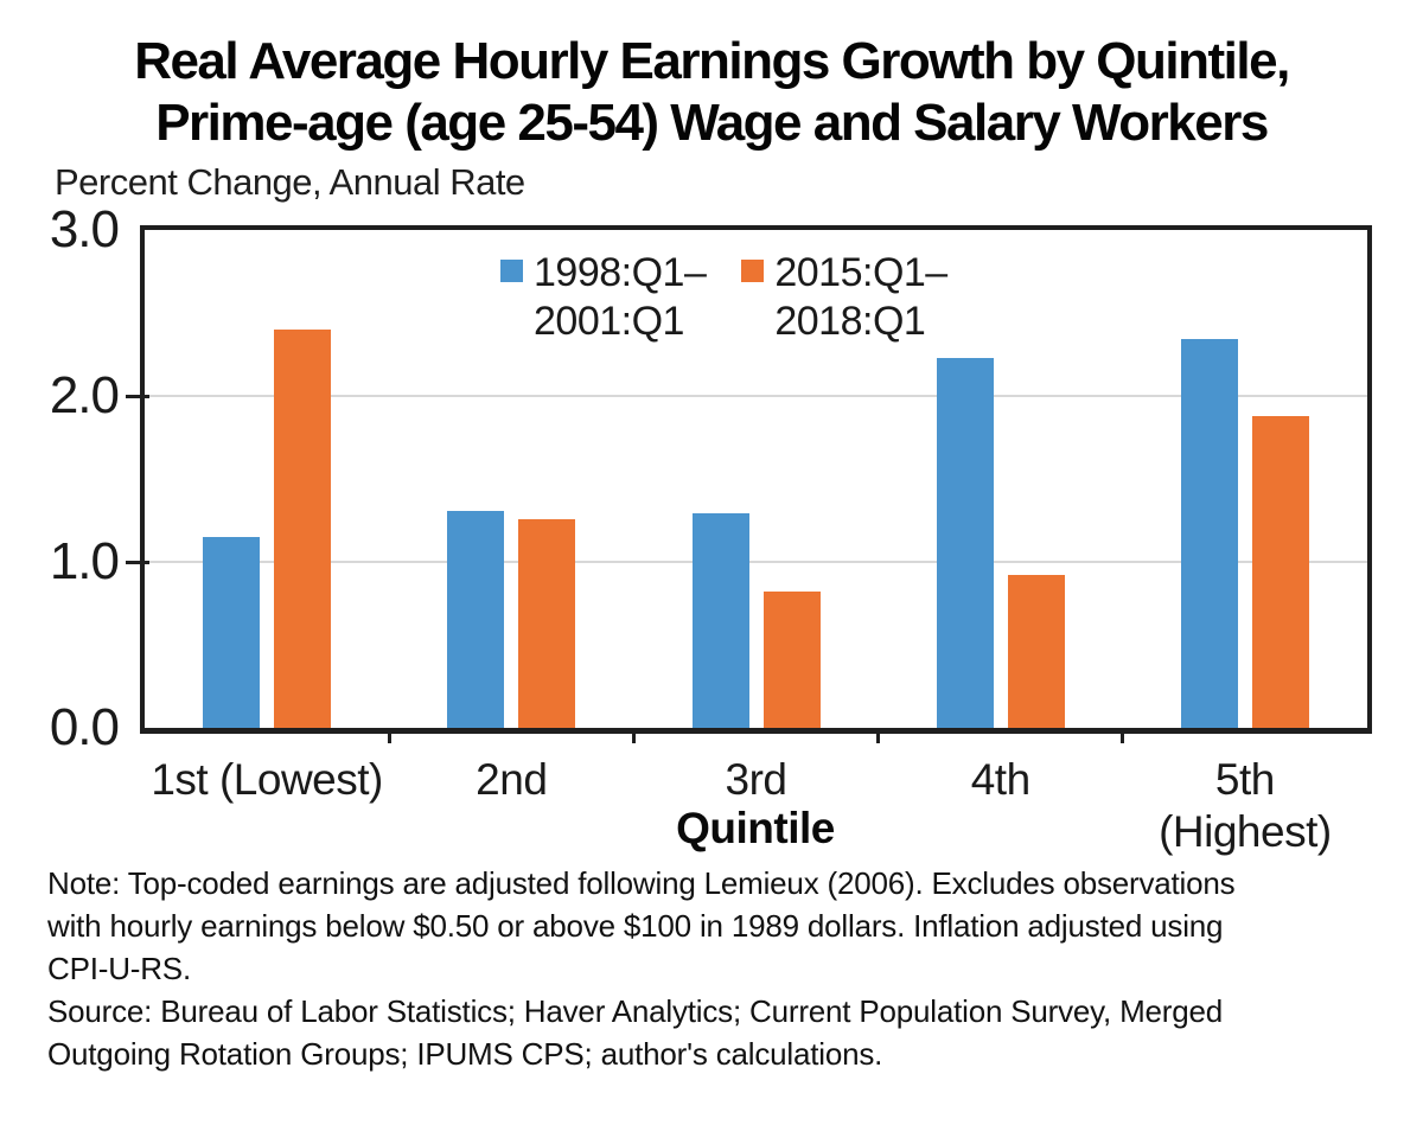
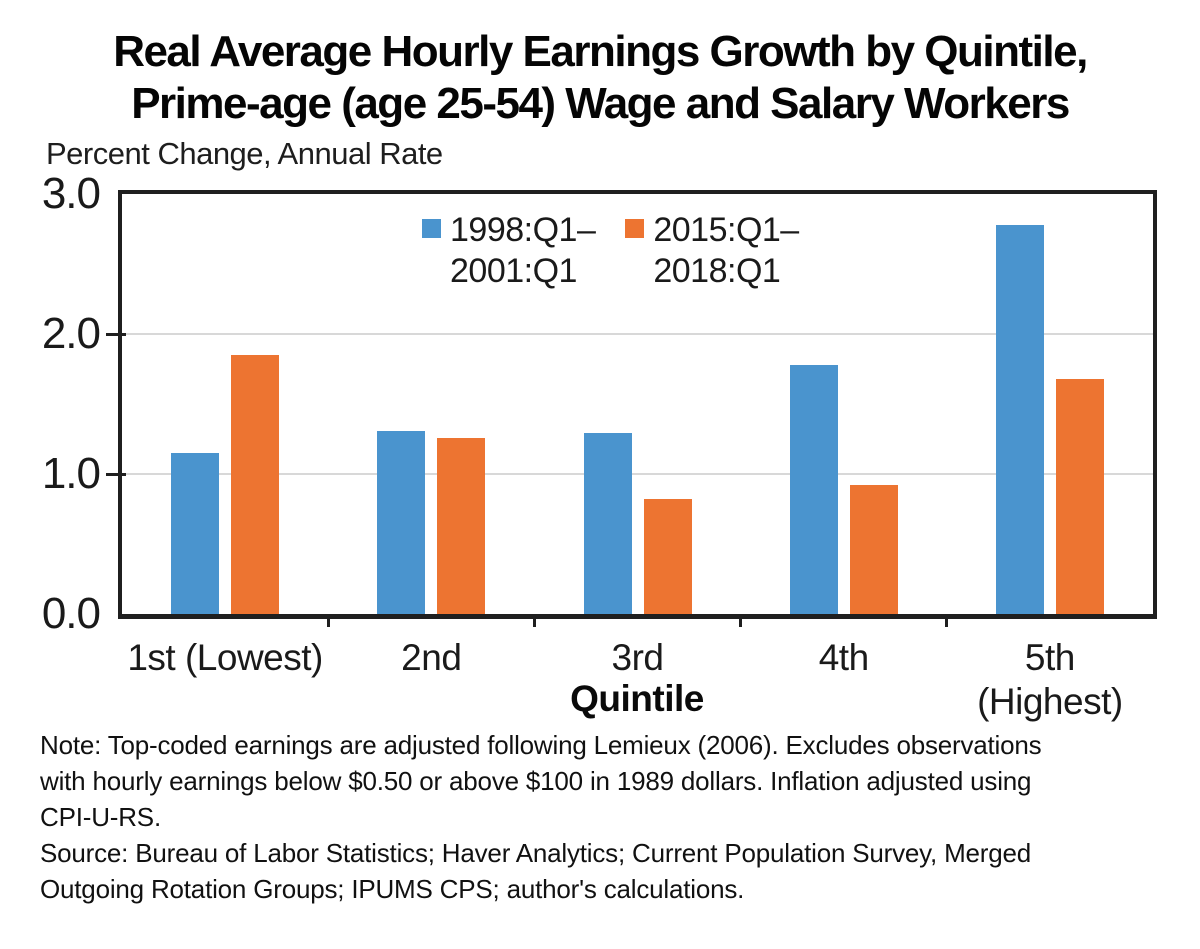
2015:Q1–2018:Q1/1st (Lowest): 2.40 -> 1.85
1998:Q1–2001:Q1/4th: 2.23 -> 1.78
1998:Q1–2001:Q1/5th (Highest): 2.34 -> 2.78
2015:Q1–2018:Q1/5th (Highest): 1.88 -> 1.68
